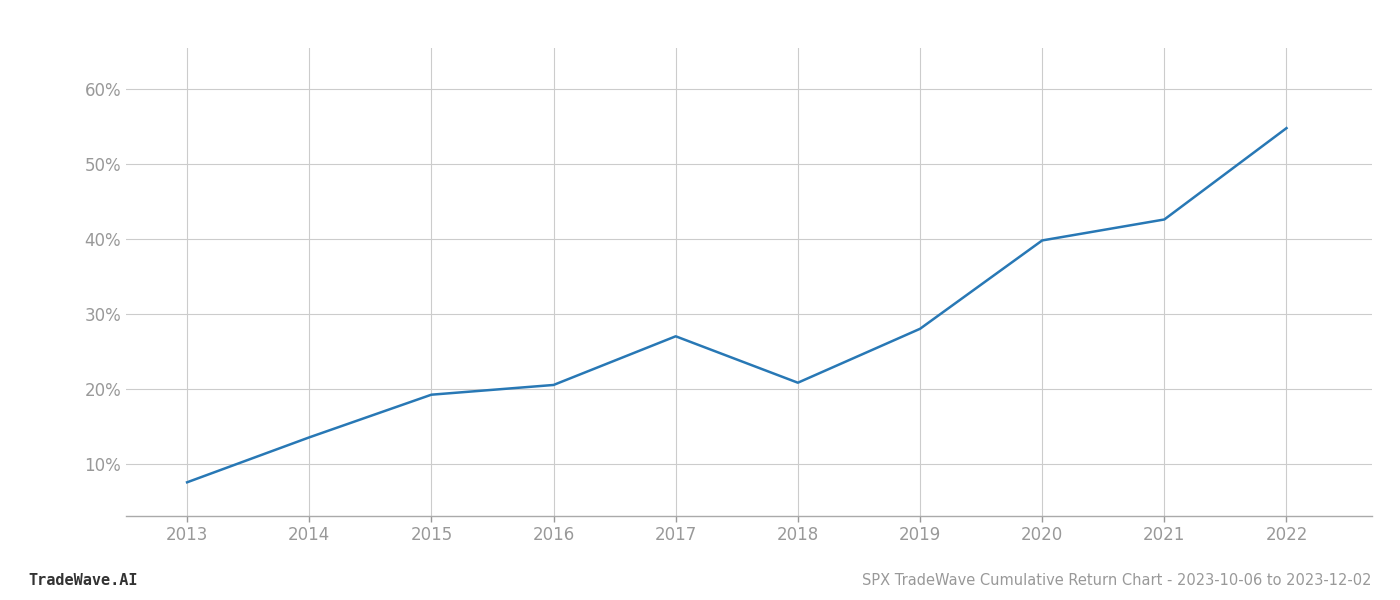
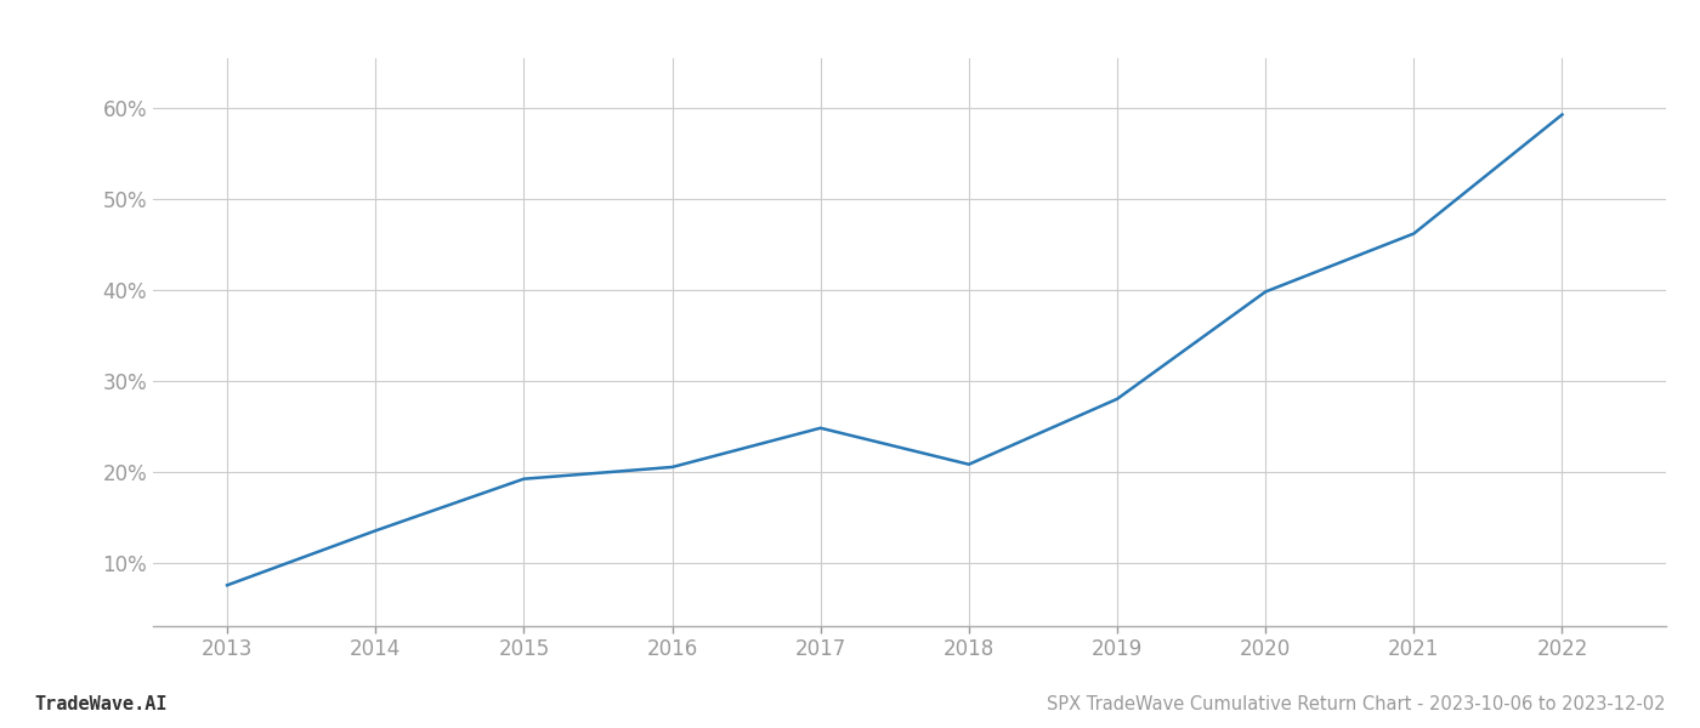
2017: 27.0% -> 24.8%
2021: 42.6% -> 46.2%
2022: 54.8% -> 59.3%
